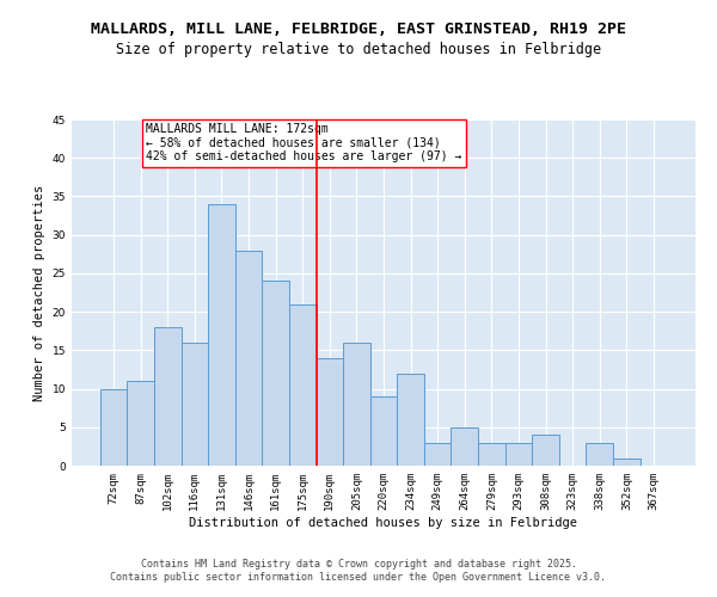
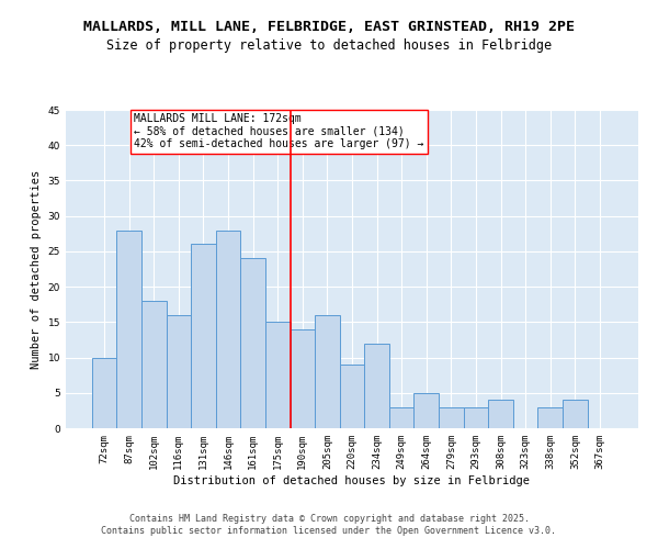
87sqm: 11 -> 28
131sqm: 34 -> 26
175sqm: 21 -> 15
352sqm: 1 -> 4
